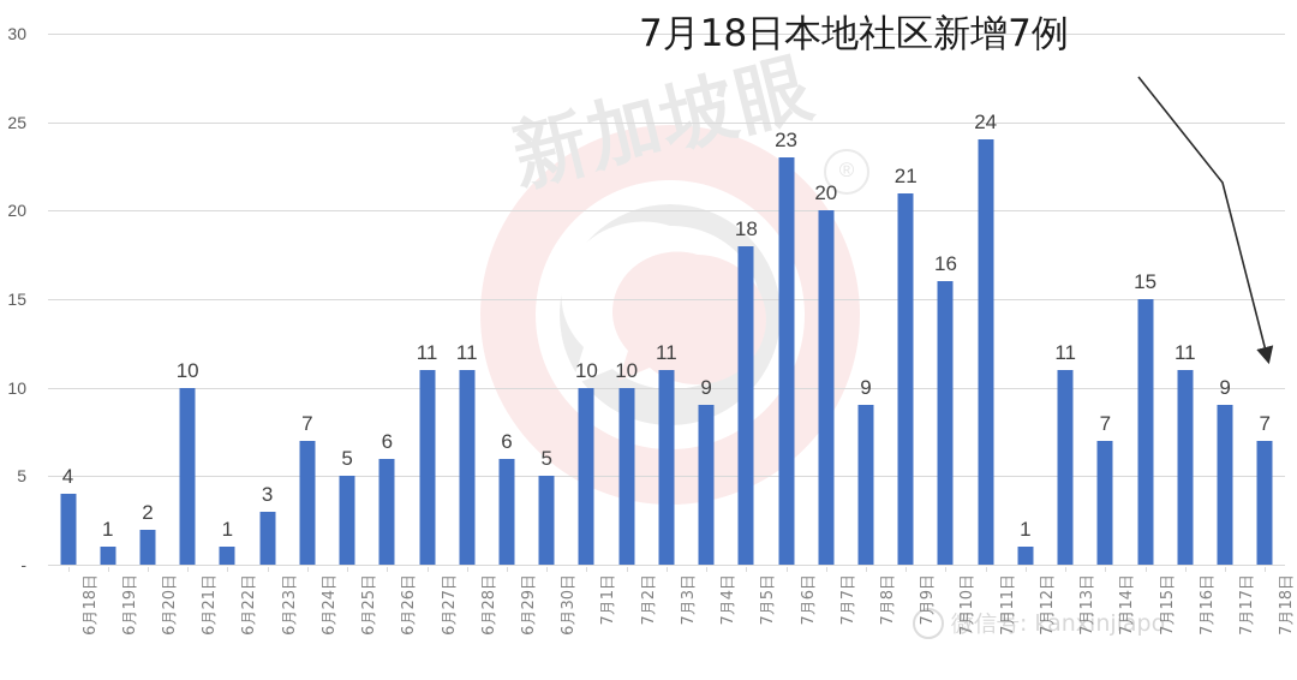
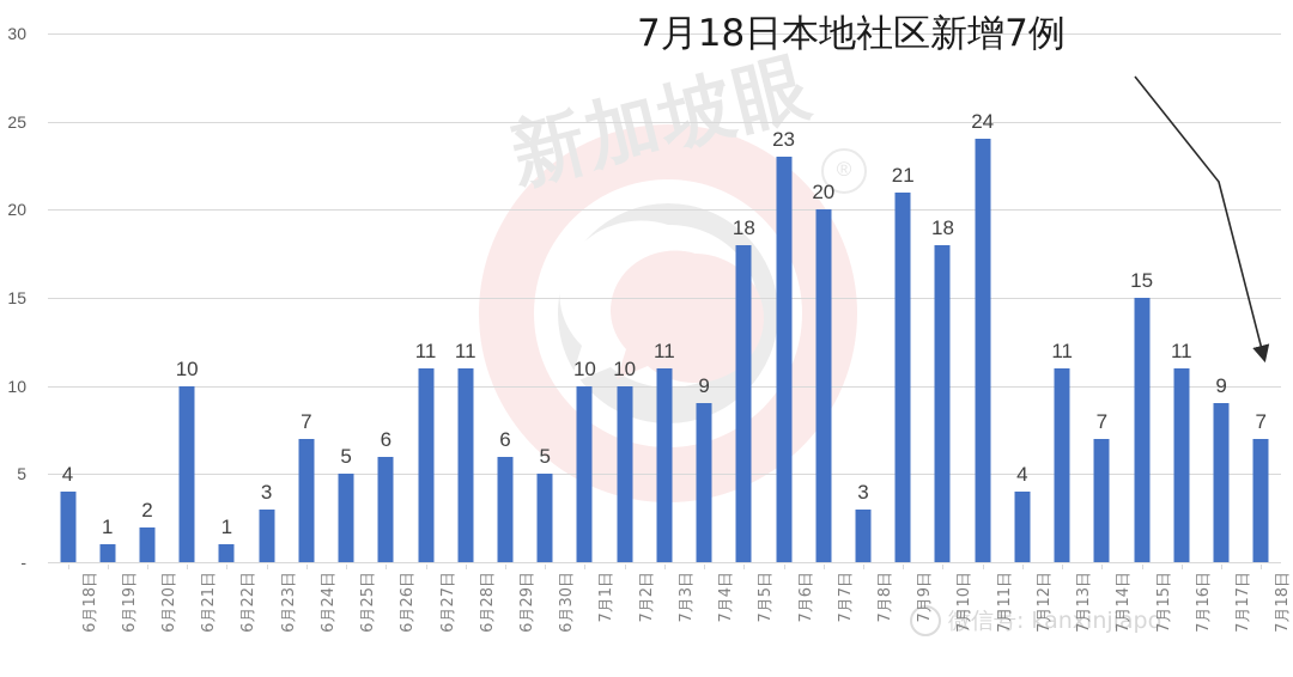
7月8日: 9 -> 3
7月10日: 16 -> 18
7月12日: 1 -> 4
